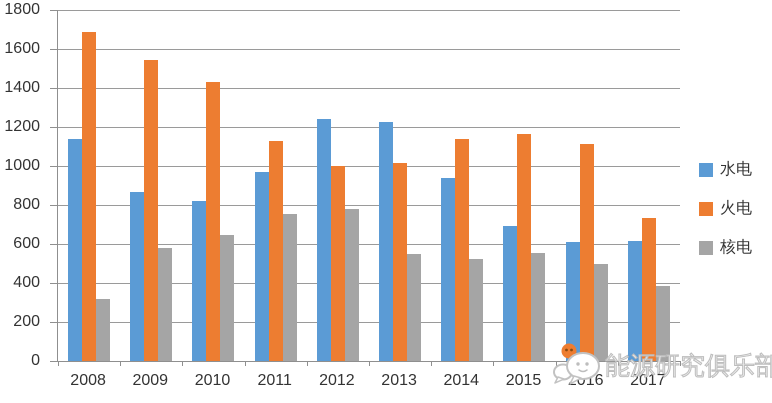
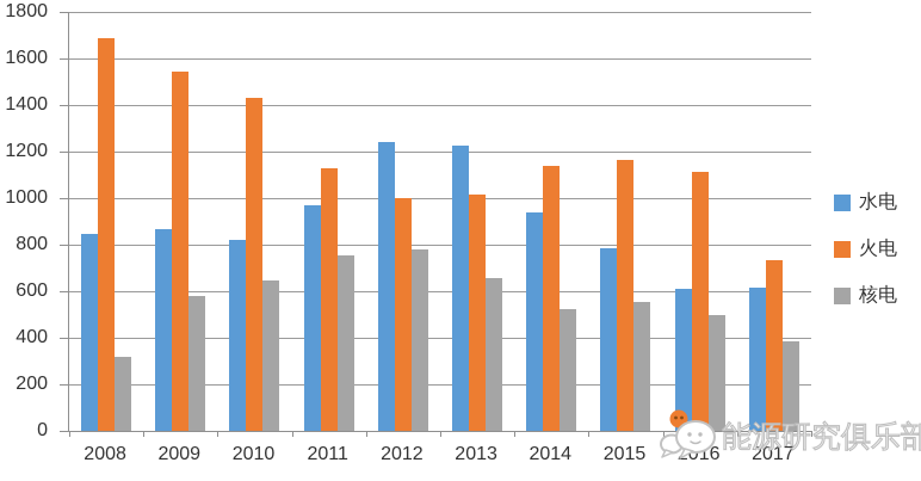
水电/2008: 1140 -> 840
核电/2013: 550 -> 660
水电/2015: 690 -> 780
